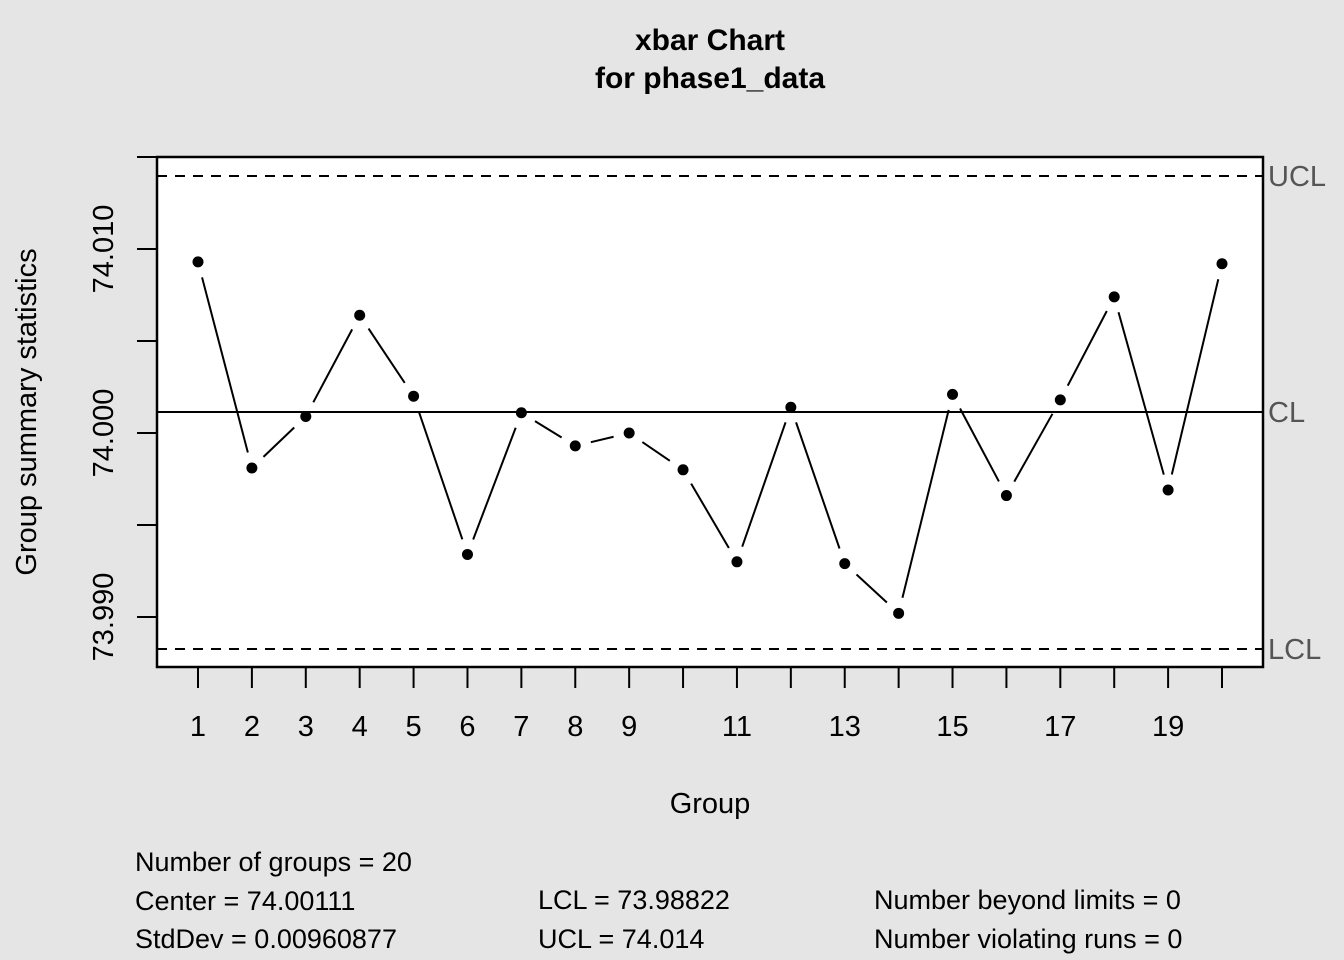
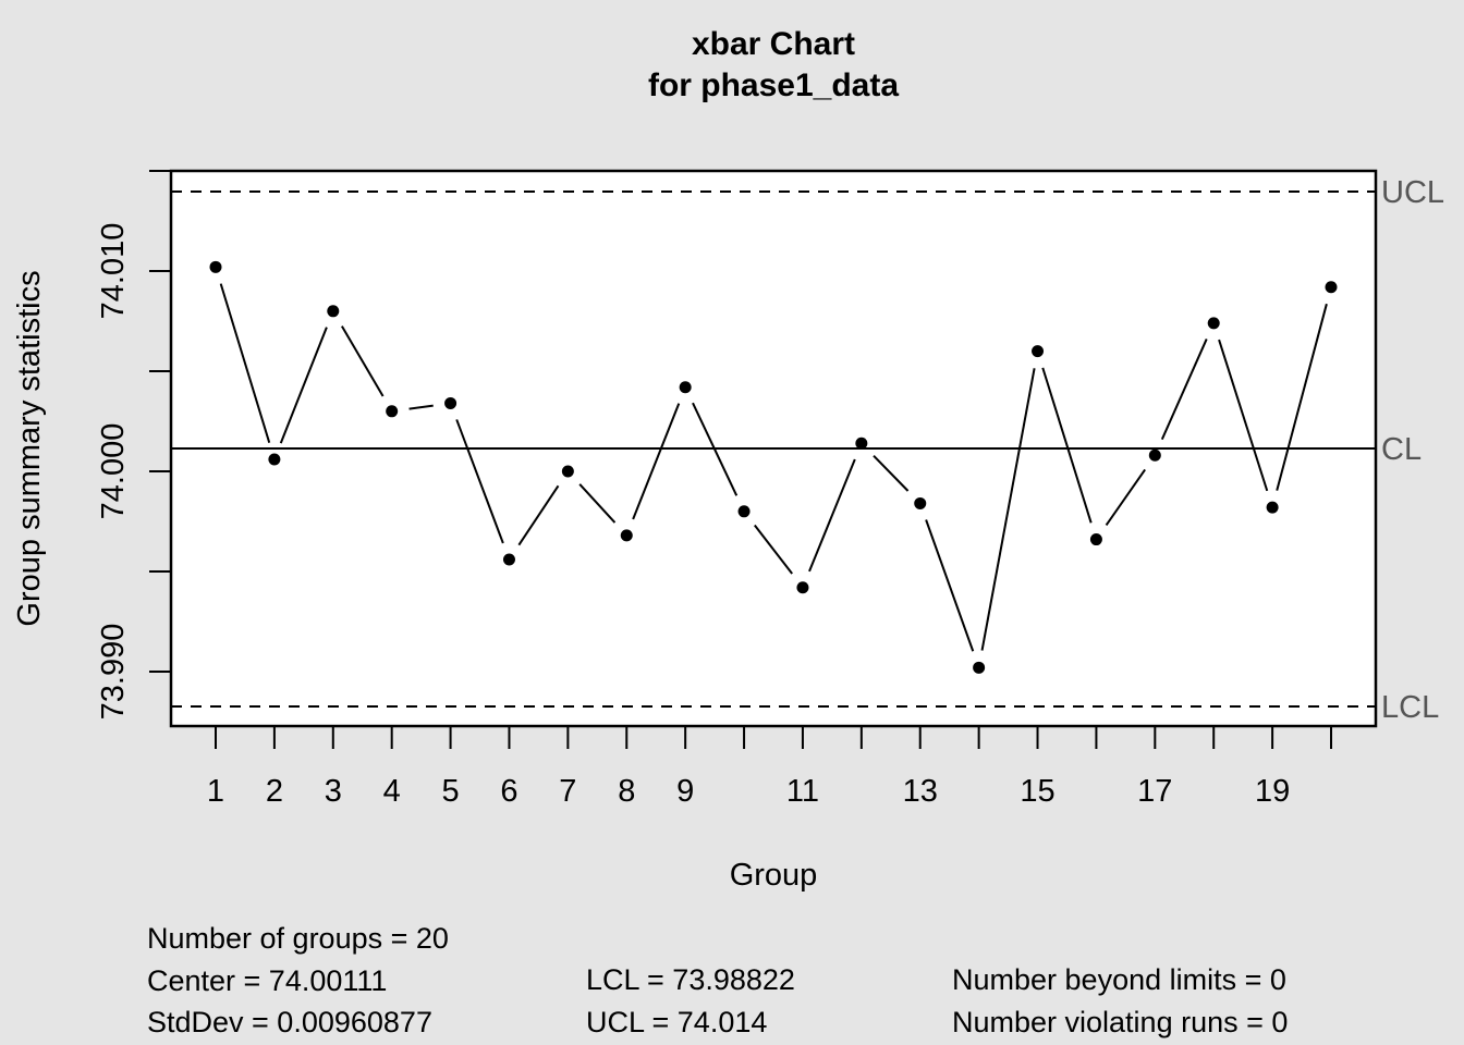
1: 74.0093 -> 74.0102
2: 73.9981 -> 74.0006
3: 74.0009 -> 74.0080
4: 74.0064 -> 74.0030
5: 74.0020 -> 74.0034
6: 73.9934 -> 73.9956
7: 74.0011 -> 74.0000
8: 73.9993 -> 73.9968
9: 74.0000 -> 74.0042
11: 73.9930 -> 73.9942
13: 73.9929 -> 73.9984
15: 74.0021 -> 74.0060
17: 74.0018 -> 74.0008
19: 73.9969 -> 73.9982
